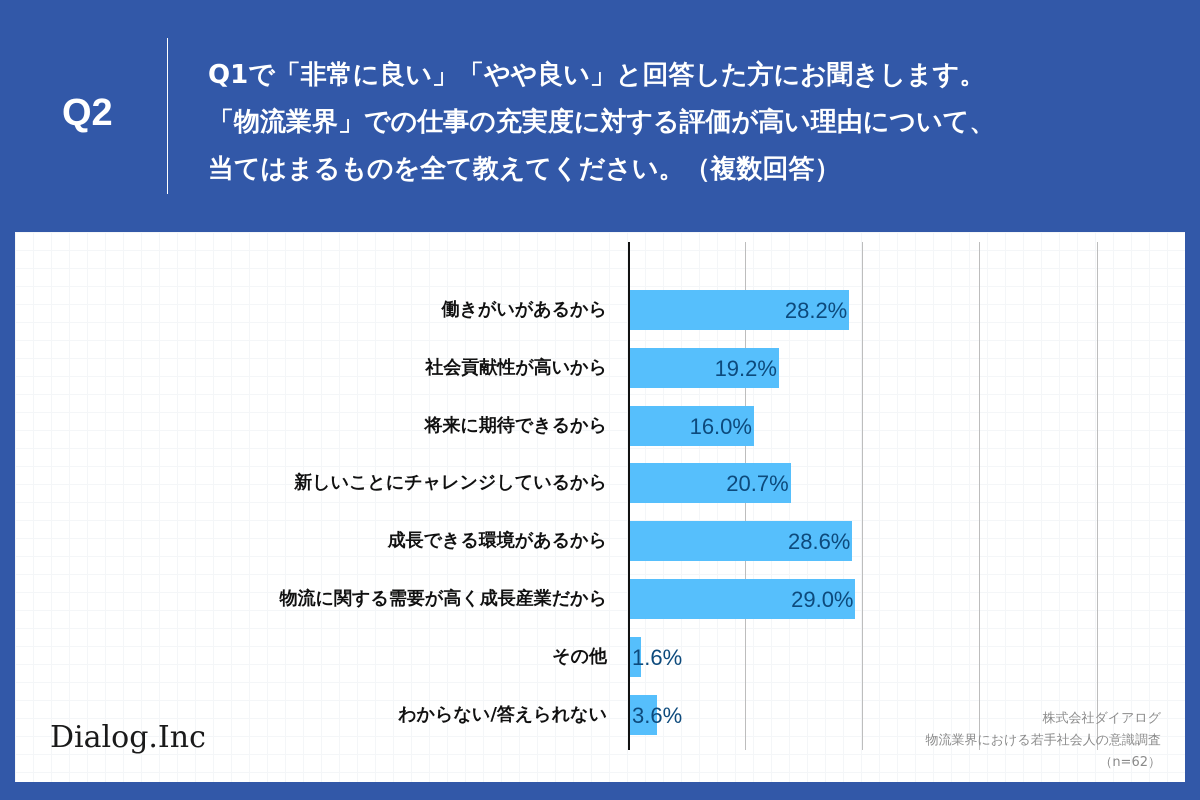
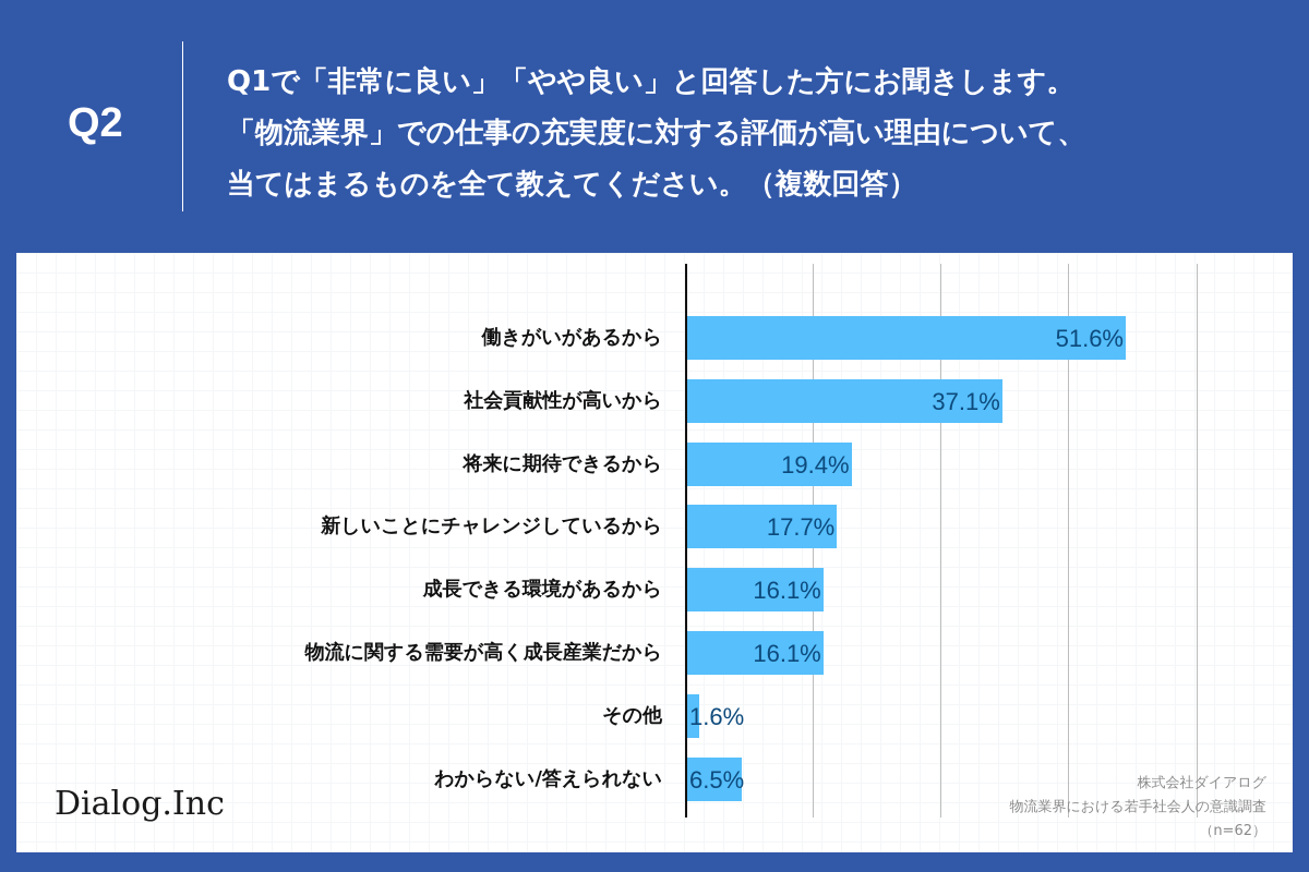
働きがいがあるから: 28.2% -> 51.6%
社会貢献性が高いから: 19.2% -> 37.1%
将来に期待できるから: 16.0% -> 19.4%
新しいことにチャレンジしているから: 20.7% -> 17.7%
成長できる環境があるから: 28.6% -> 16.1%
物流に関する需要が高く成長産業だから: 29.0% -> 16.1%
わからない/答えられない: 3.6% -> 6.5%
